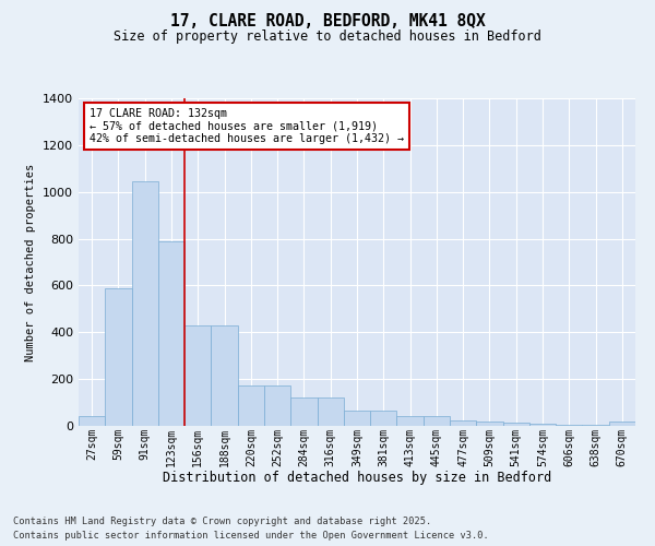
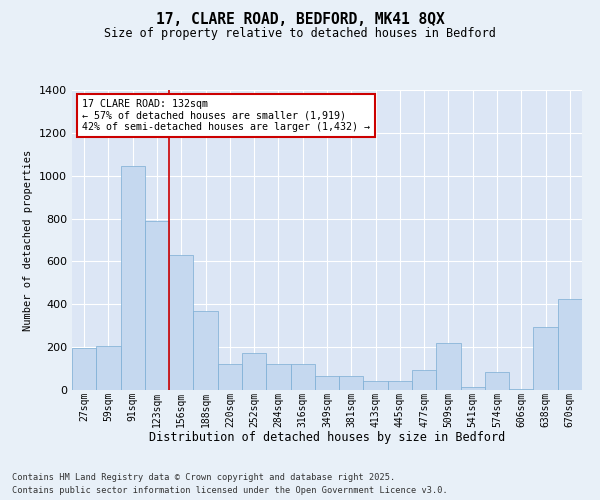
27sqm: 40 -> 195
59sqm: 590 -> 205
156sqm: 430 -> 630
188sqm: 430 -> 370
220sqm: 175 -> 120
477sqm: 25 -> 95
509sqm: 18 -> 220
574sqm: 8 -> 85
638sqm: 3 -> 295
670sqm: 18 -> 425
